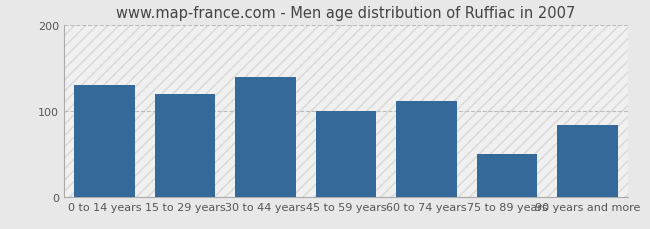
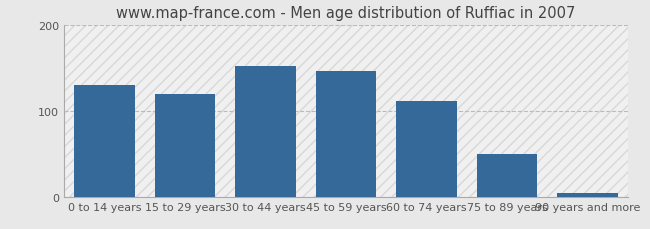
30 to 44 years: 140 -> 152
45 to 59 years: 100 -> 147
90 years and more: 84 -> 5
